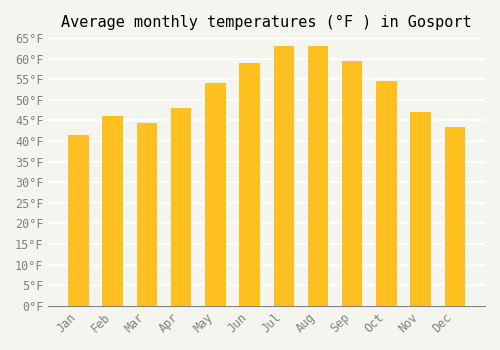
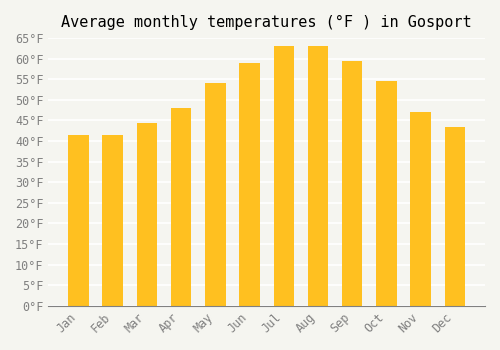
Feb: 46.0°F -> 41.5°F
